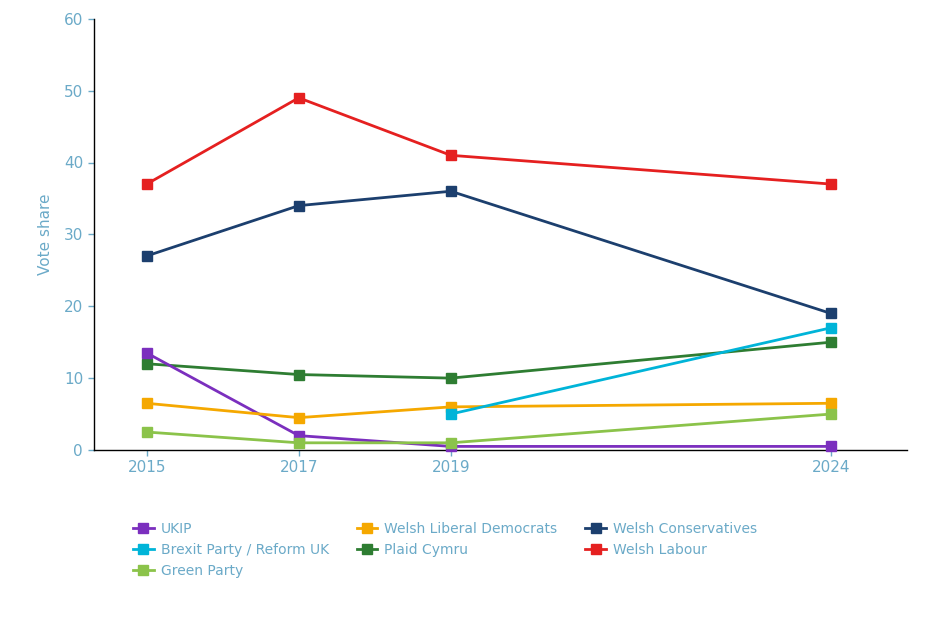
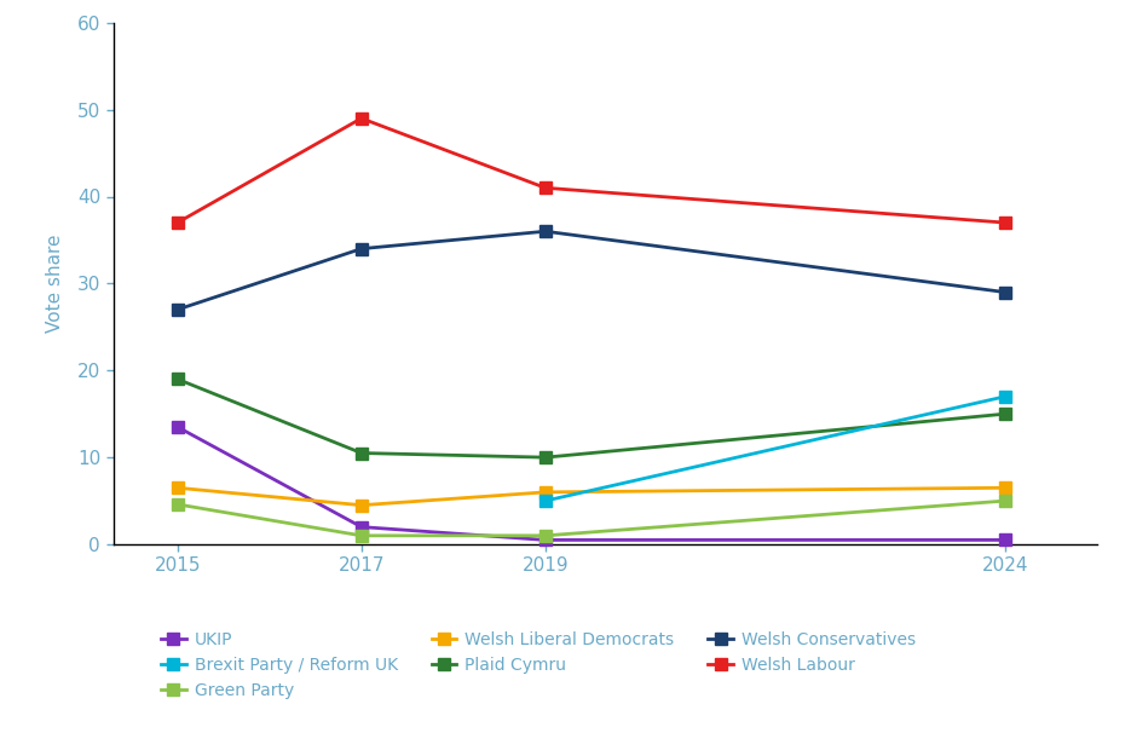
Plaid Cymru/2015: 12.0 -> 19.0
Green Party/2015: 2.5 -> 4.6
Welsh Conservatives/2024: 19 -> 29
